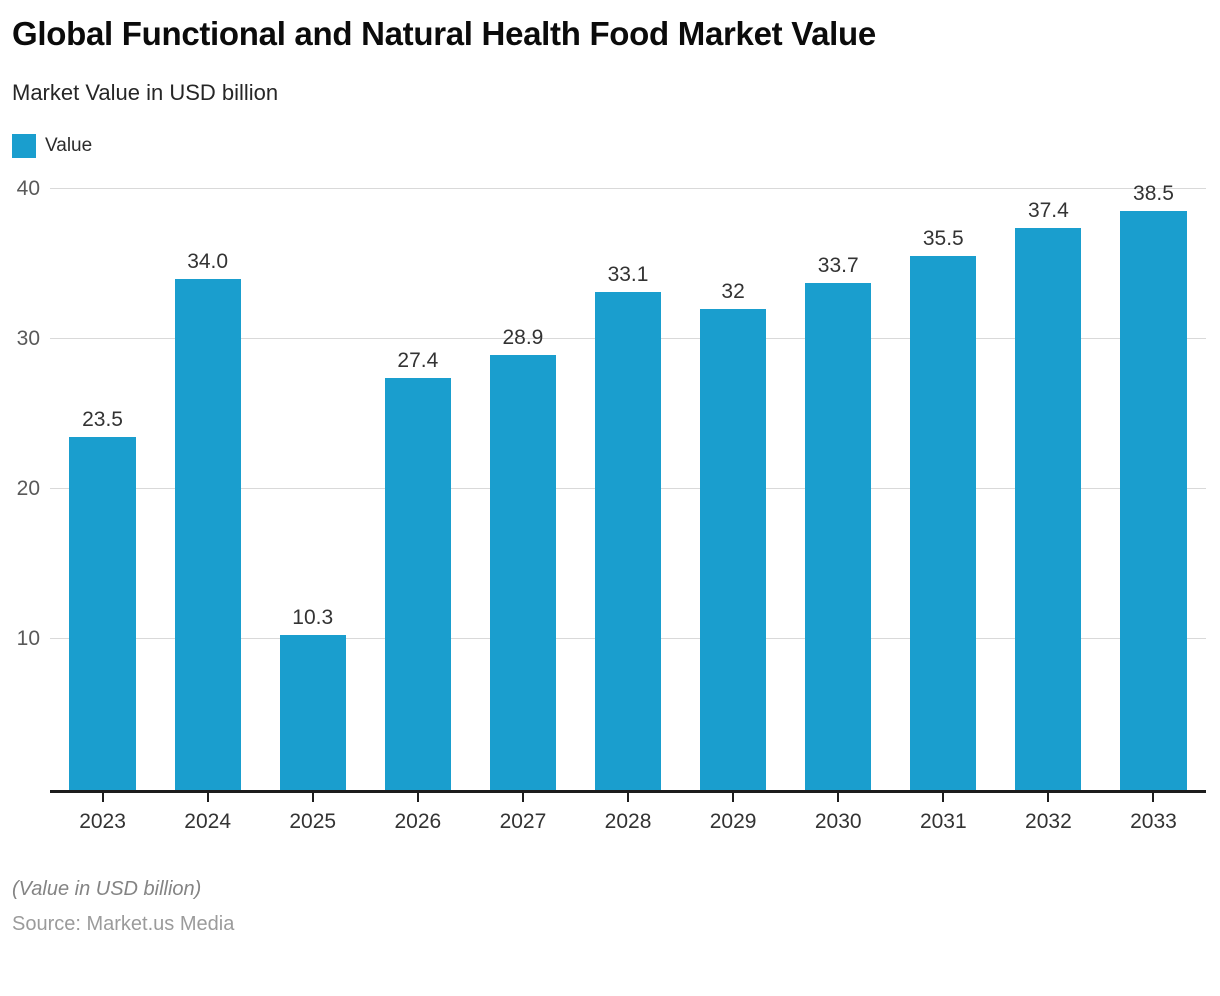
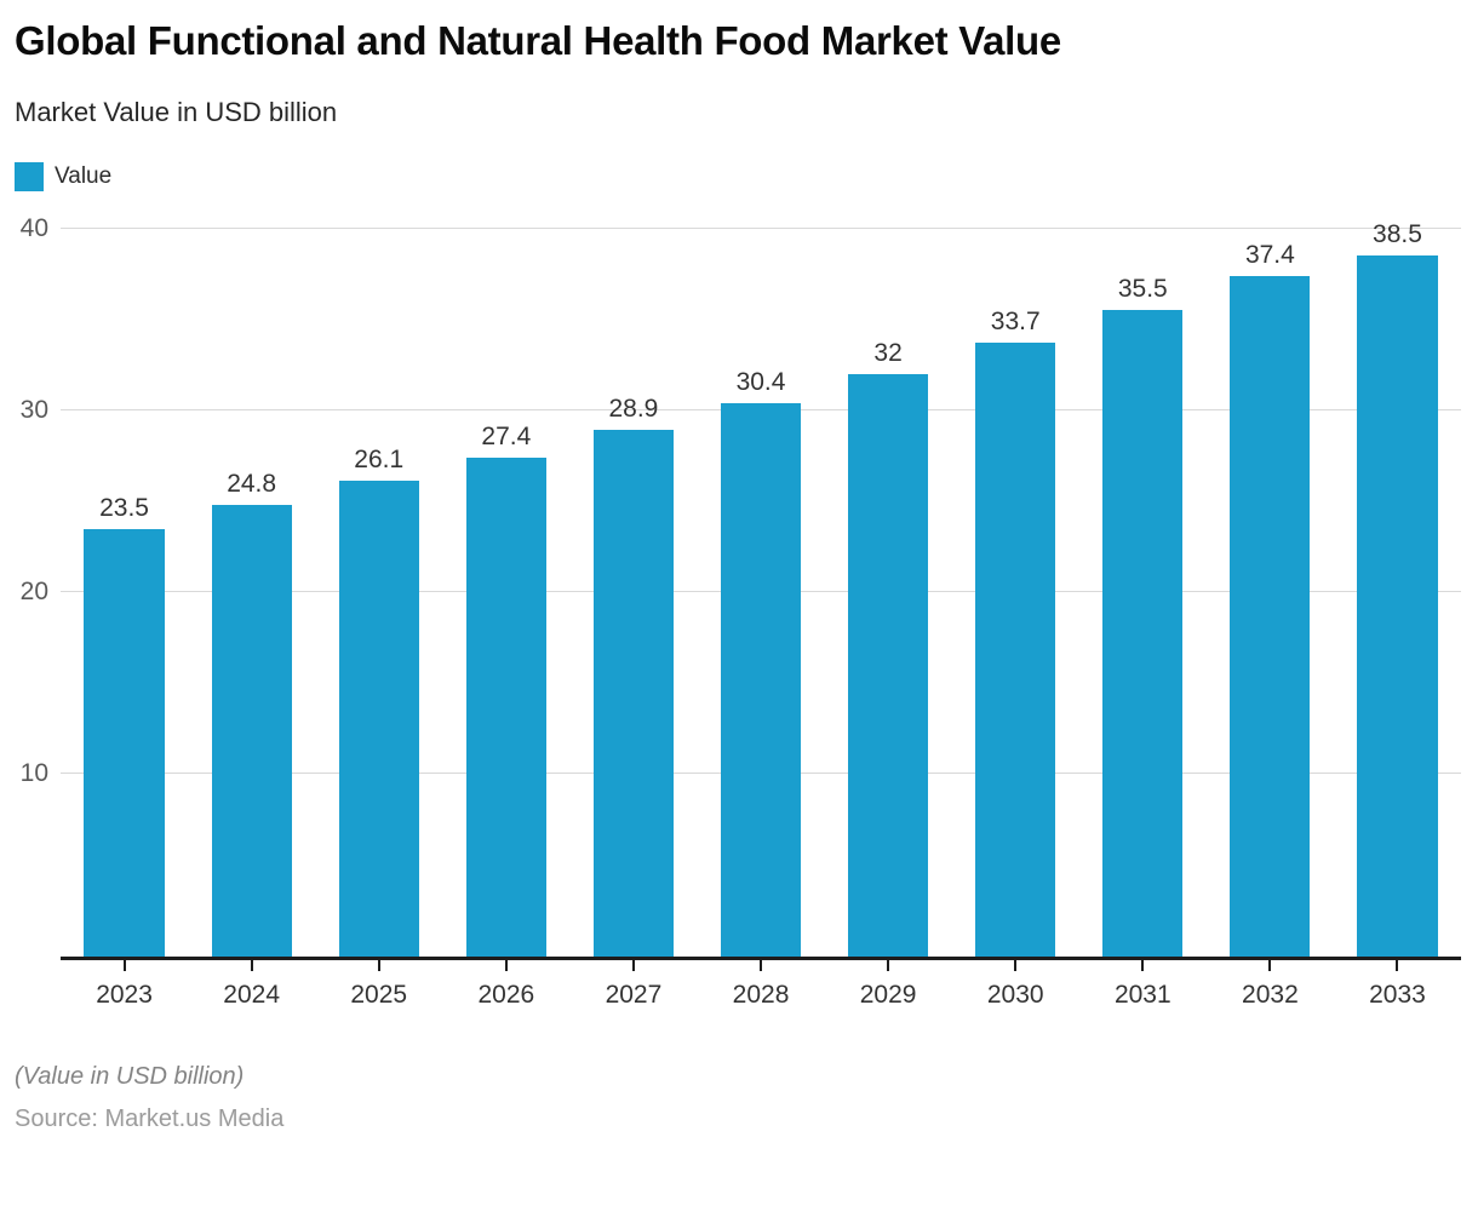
2024: 34.0 -> 24.8
2025: 10.3 -> 26.1
2028: 33.1 -> 30.4
